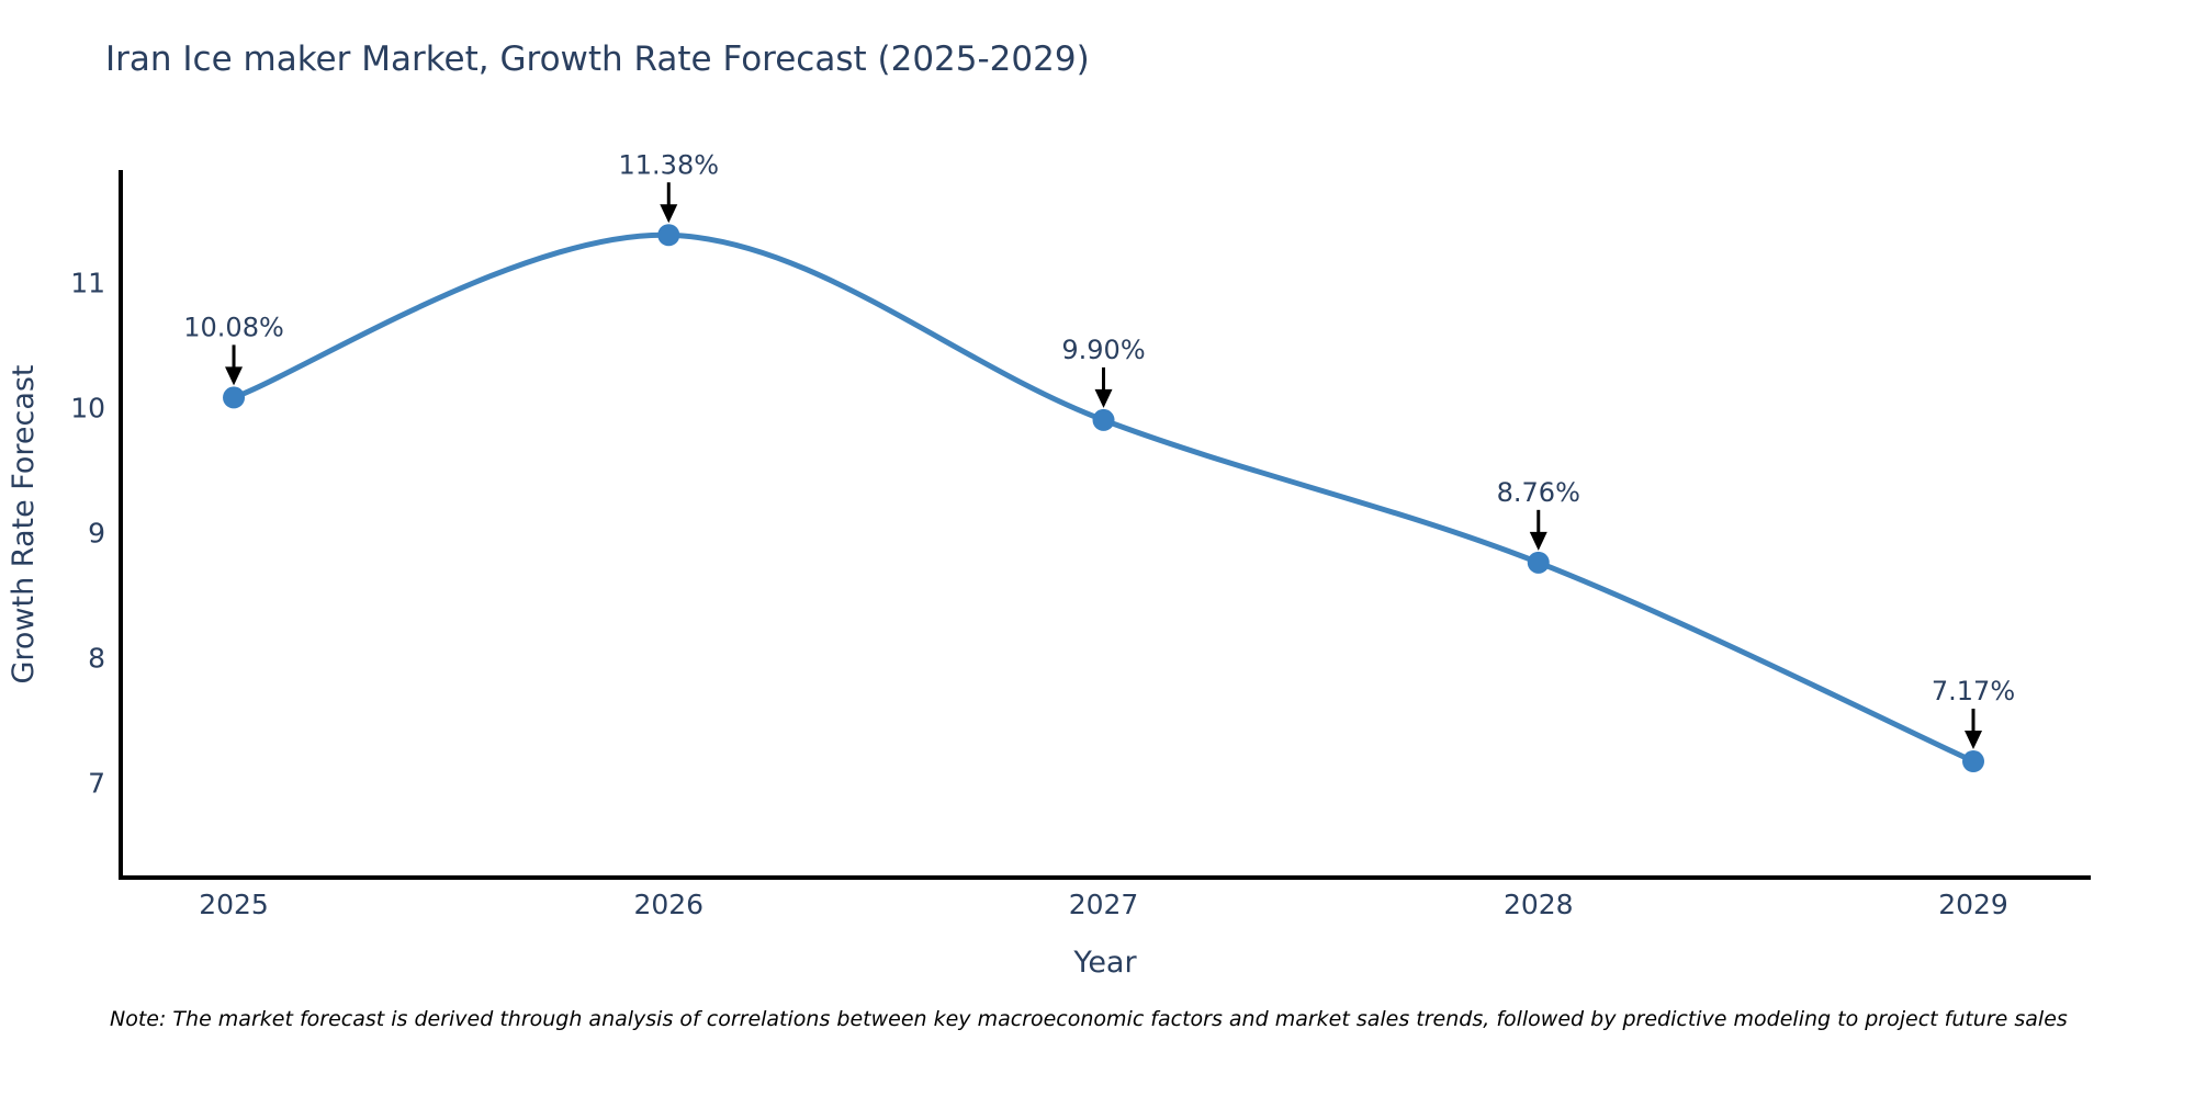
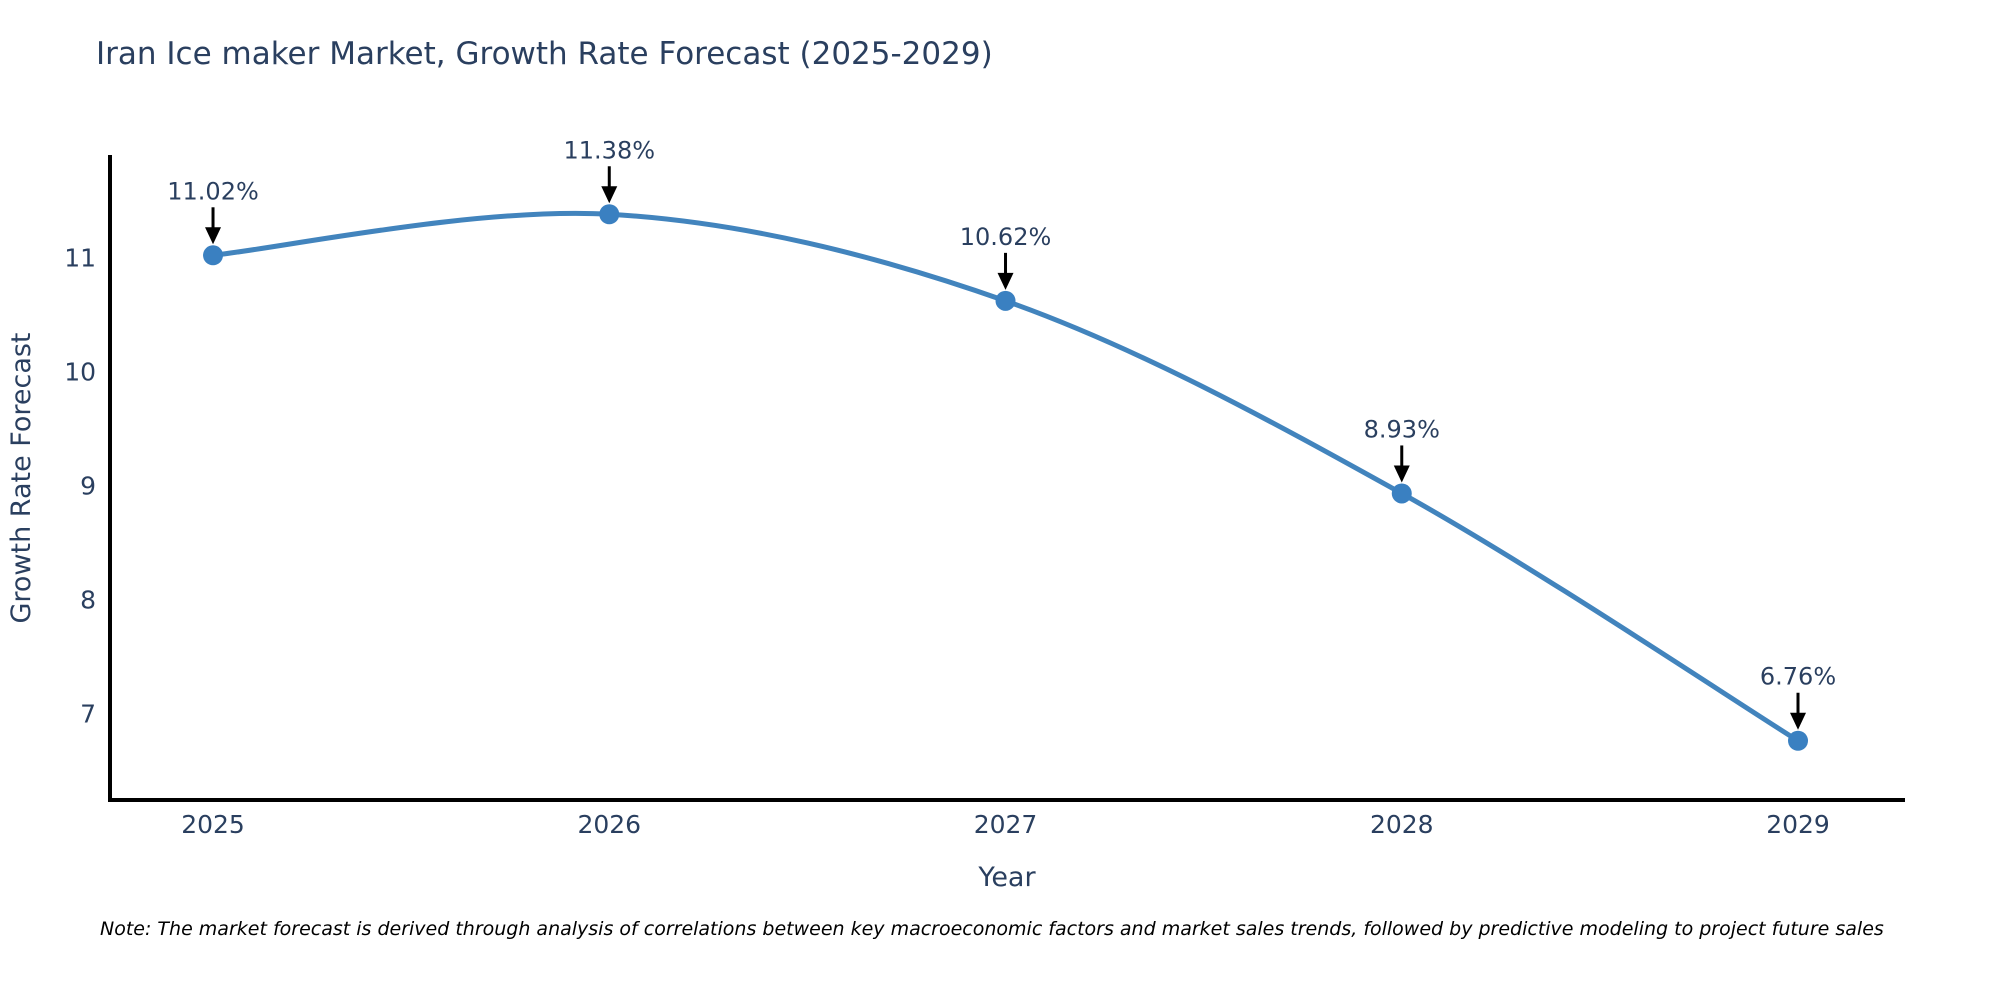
2025: 10.08% -> 11.02%
2027: 9.90% -> 10.62%
2028: 8.76% -> 8.93%
2029: 7.17% -> 6.76%
